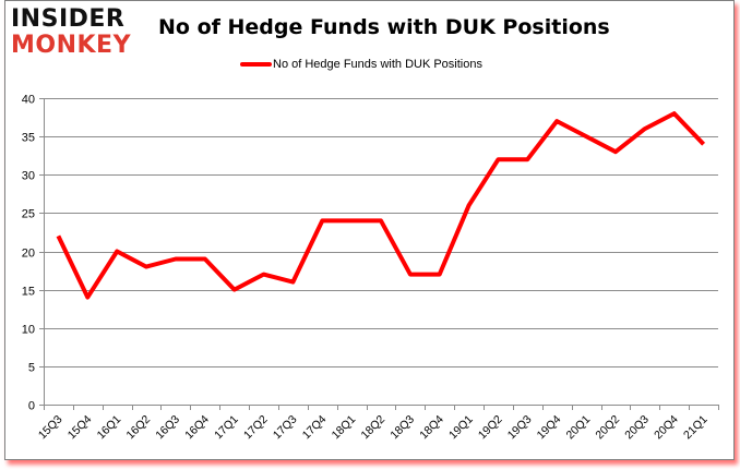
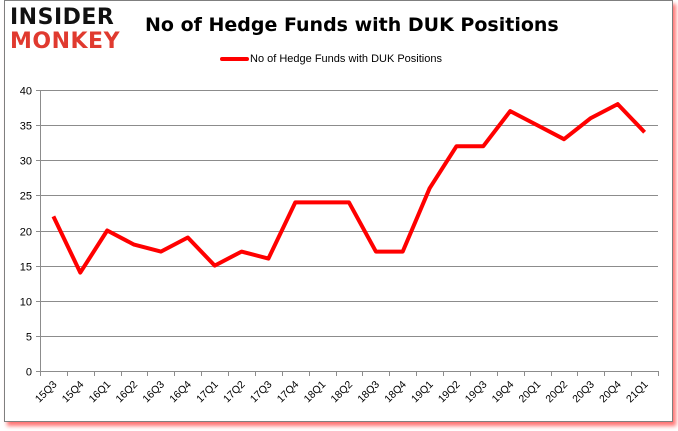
16Q3: 19 -> 17
